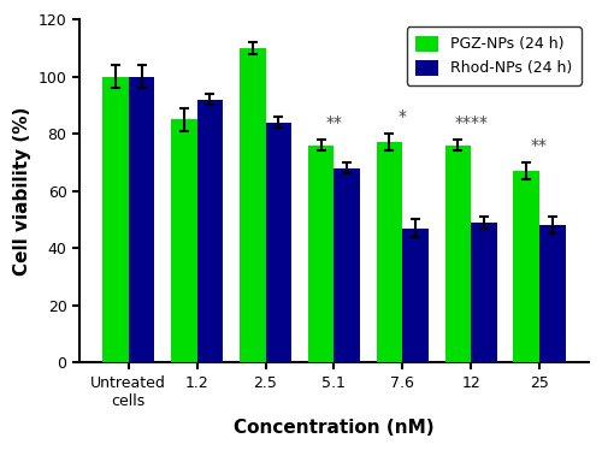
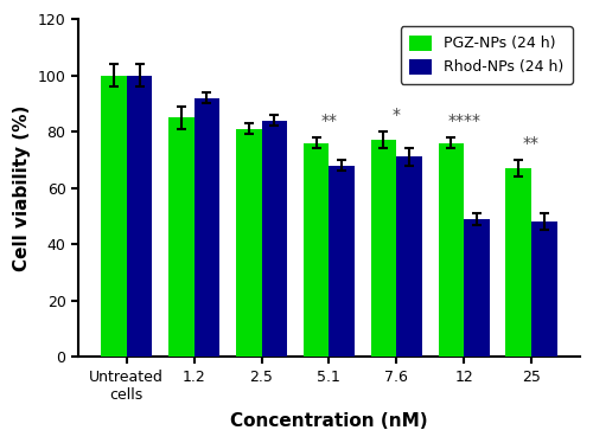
PGZ-NPs (24 h)/2.5: 110 -> 81
Rhod-NPs (24 h)/7.6: 47 -> 71
